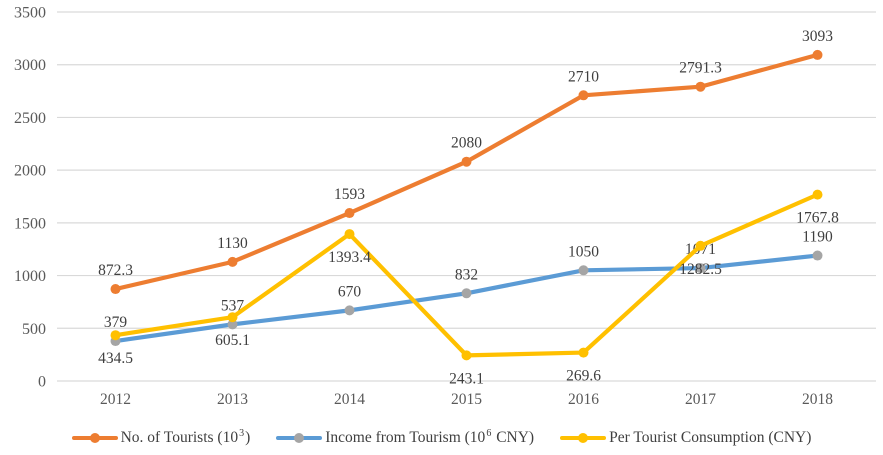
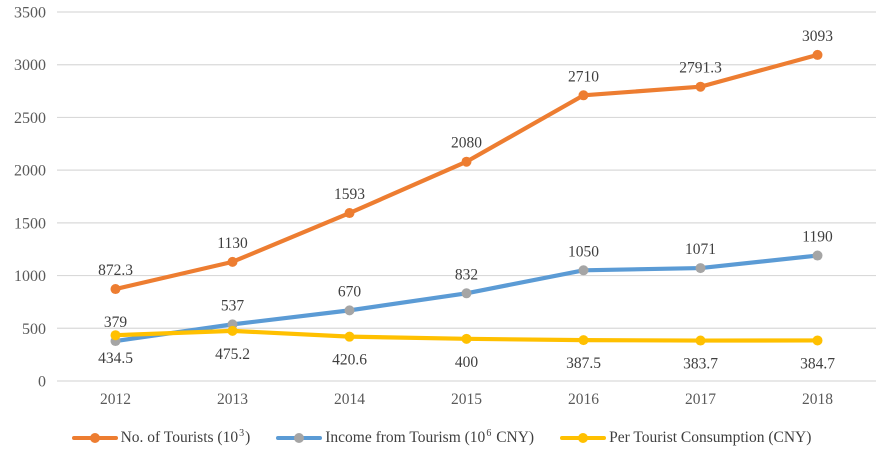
Per Tourist Consumption (CNY)/2013: 605.1 -> 475.2
Per Tourist Consumption (CNY)/2014: 1393.4 -> 420.6
Per Tourist Consumption (CNY)/2015: 243.1 -> 400
Per Tourist Consumption (CNY)/2016: 269.6 -> 387.5
Per Tourist Consumption (CNY)/2017: 1282.5 -> 383.7
Per Tourist Consumption (CNY)/2018: 1767.8 -> 384.7
